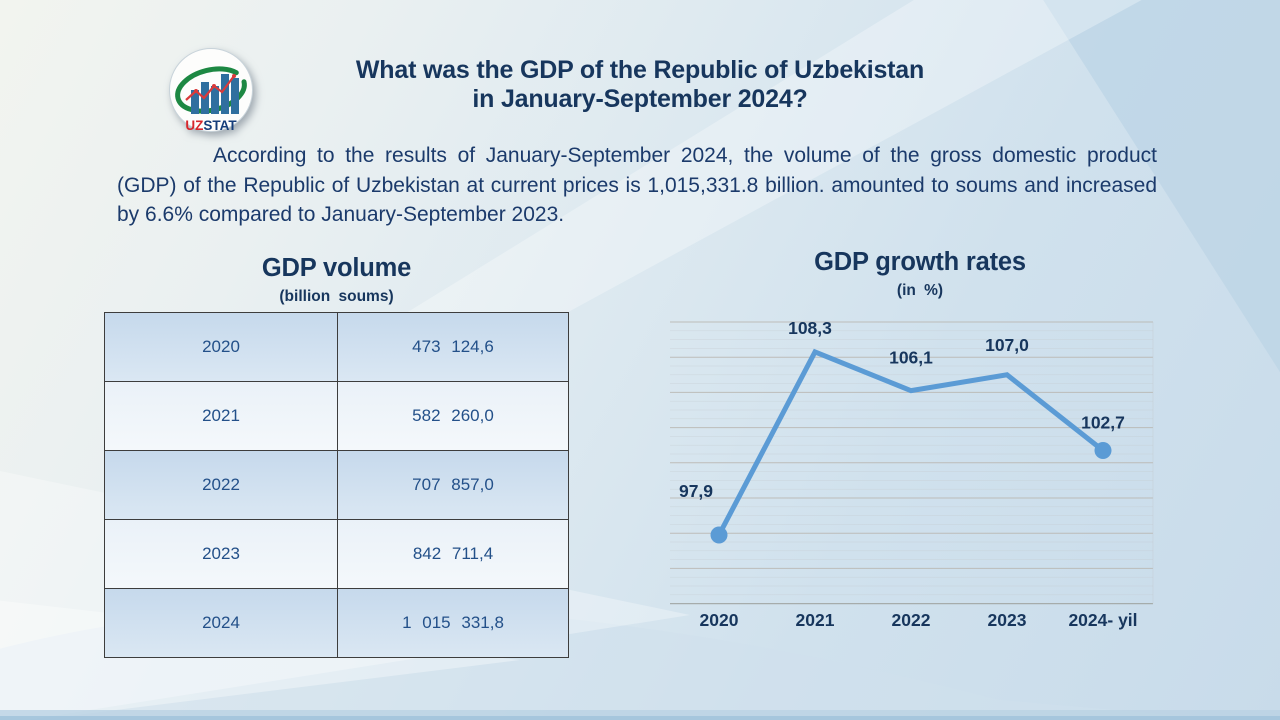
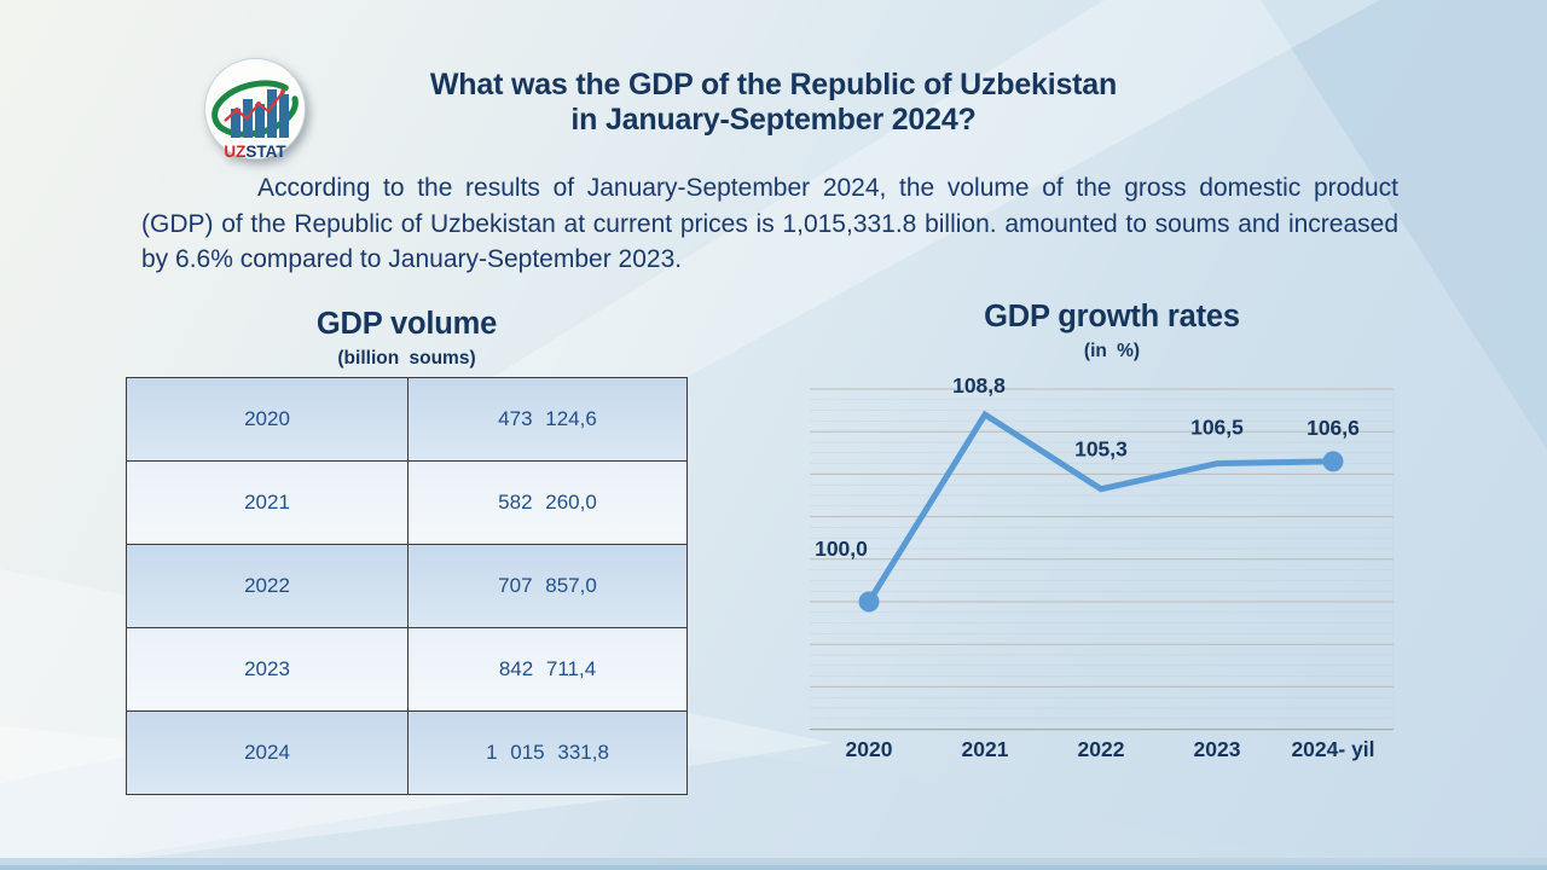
2020: 97,9 -> 100,0
2021: 108,3 -> 108,8
2022: 106,1 -> 105,3
2023: 107,0 -> 106,5
2024- yil: 102,7 -> 106,6
